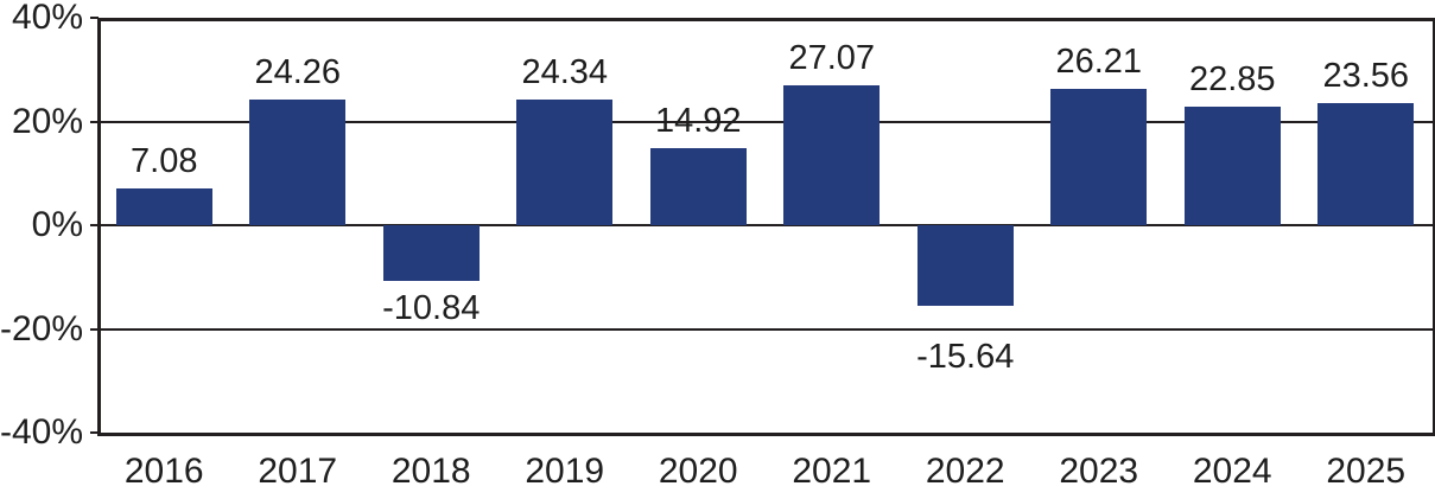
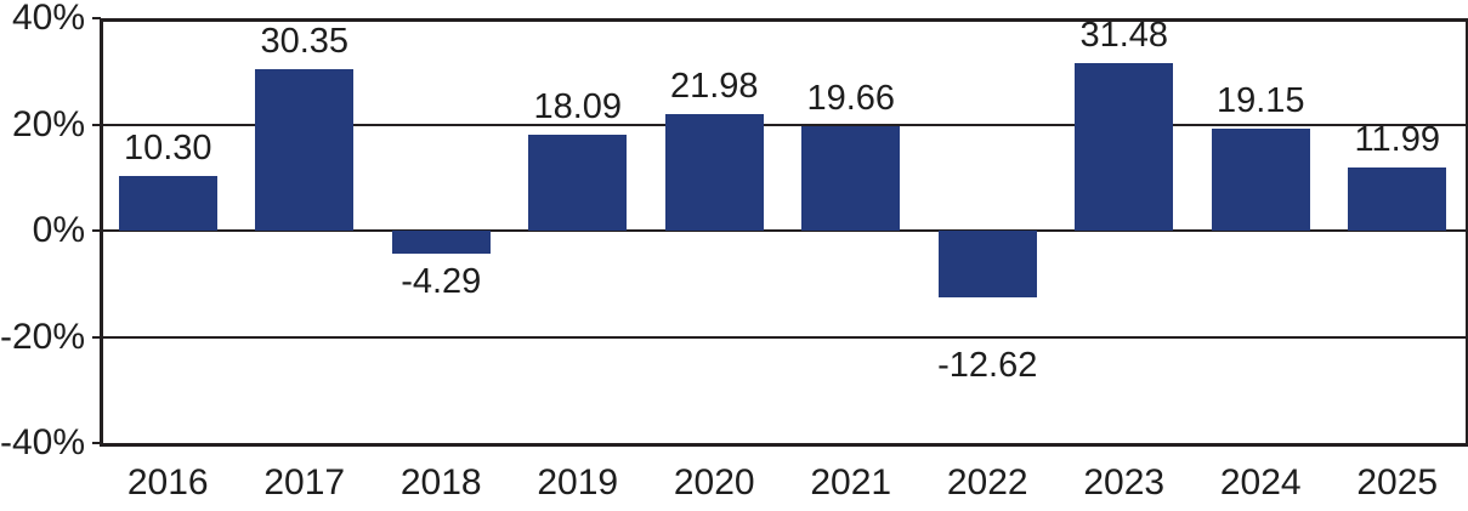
2016: 7.08 -> 10.30
2017: 24.26 -> 30.35
2018: -10.84 -> -4.29
2019: 24.34 -> 18.09
2020: 14.92 -> 21.98
2021: 27.07 -> 19.66
2022: -15.64 -> -12.62
2023: 26.21 -> 31.48
2024: 22.85 -> 19.15
2025: 23.56 -> 11.99
